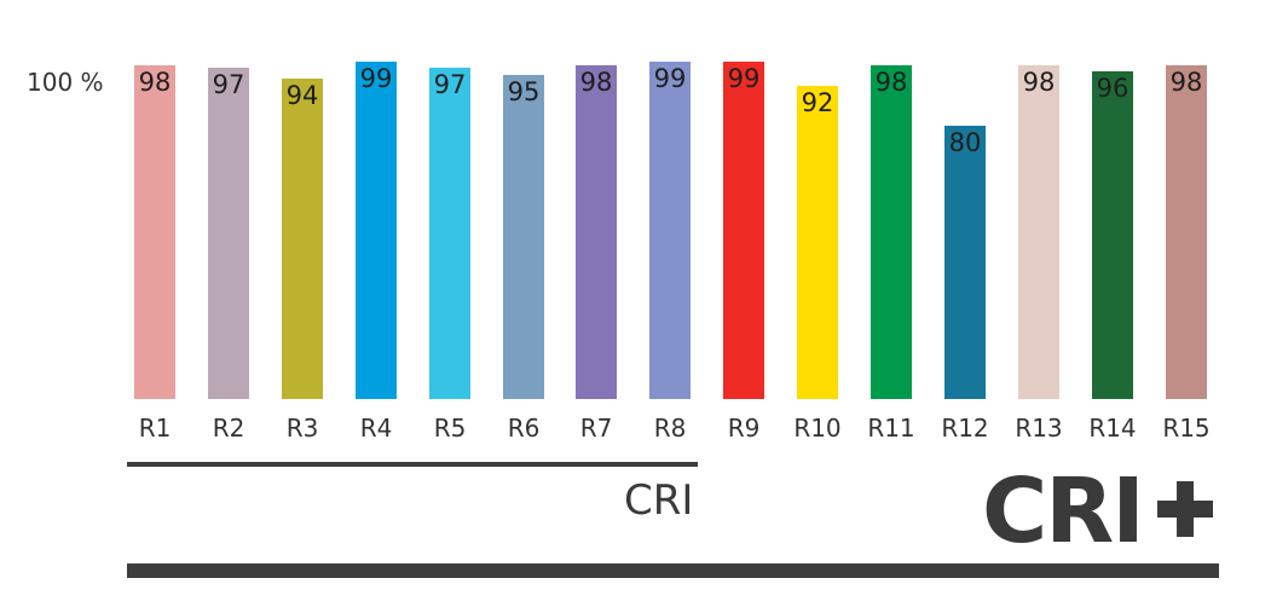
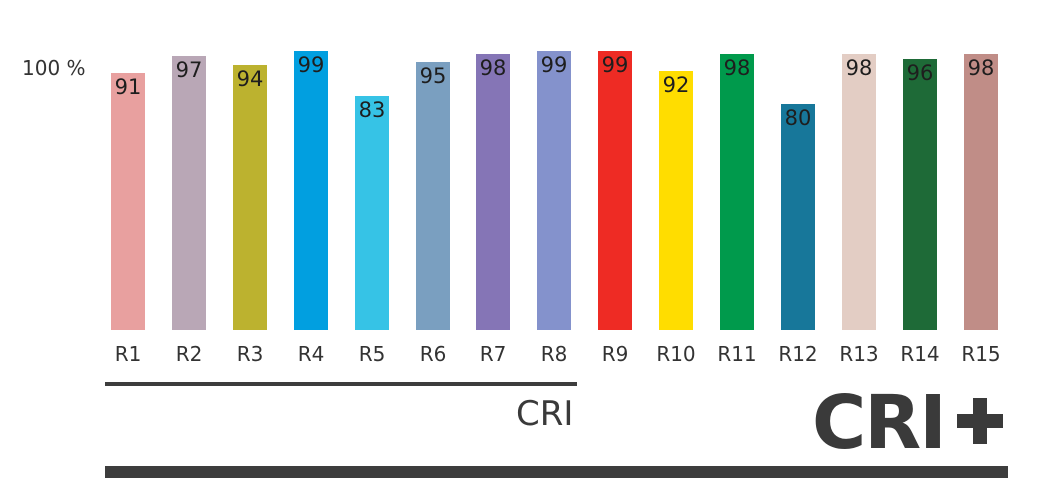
R1: 98 -> 91
R5: 97 -> 83
